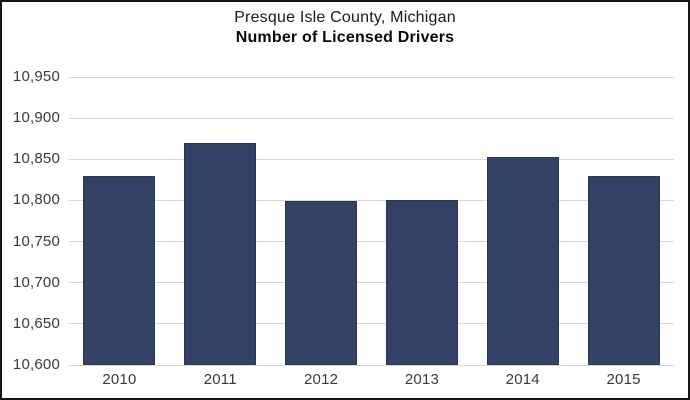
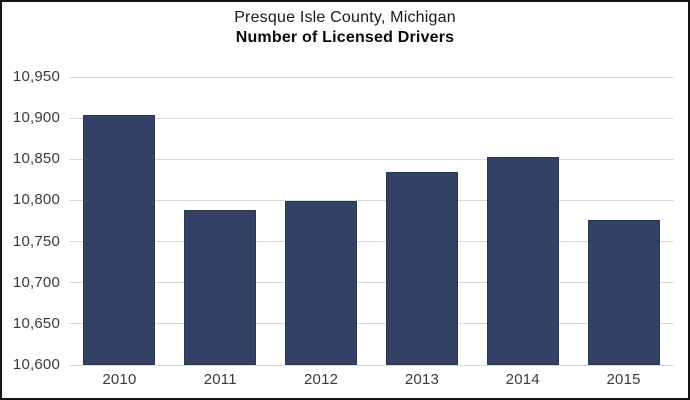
2010: 10830 -> 10900
2011: 10870 -> 10790
2013: 10800 -> 10830
2015: 10830 -> 10780
